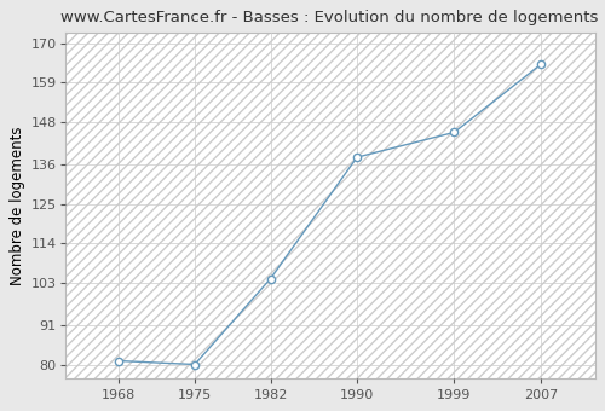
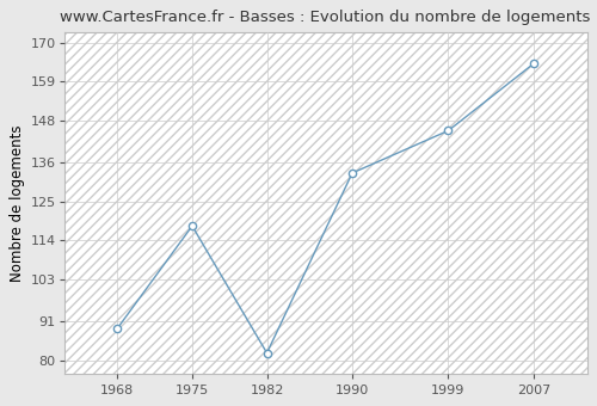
1968: 81 -> 89
1975: 80 -> 118
1982: 104 -> 82
1990: 138 -> 133
